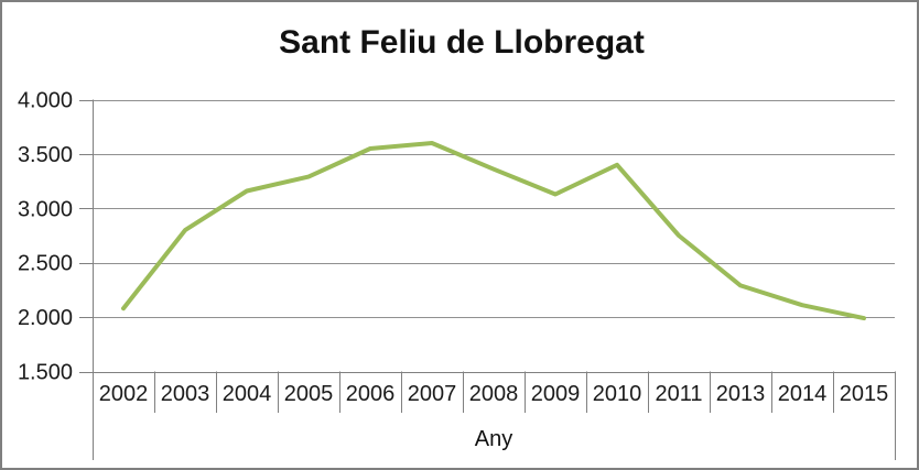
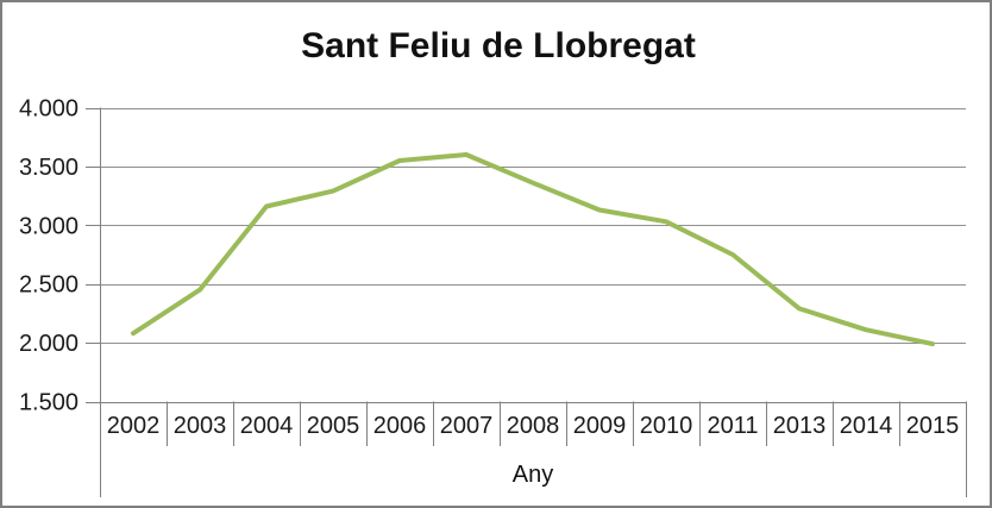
2003: 2800 -> 2400
2010: 3400 -> 3000
